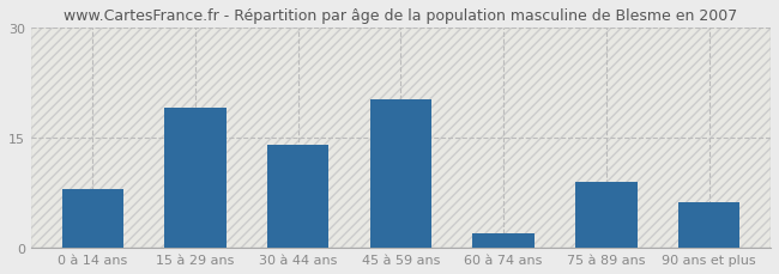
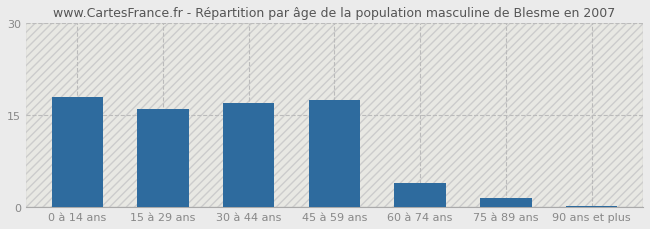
0 à 14 ans: 8.0 -> 18.0
15 à 29 ans: 19.0 -> 16.0
30 à 44 ans: 14.0 -> 17.0
45 à 59 ans: 20.2 -> 17.5
60 à 74 ans: 2.0 -> 4.0
75 à 89 ans: 9.0 -> 1.5
90 ans et plus: 6.2 -> 0.2
